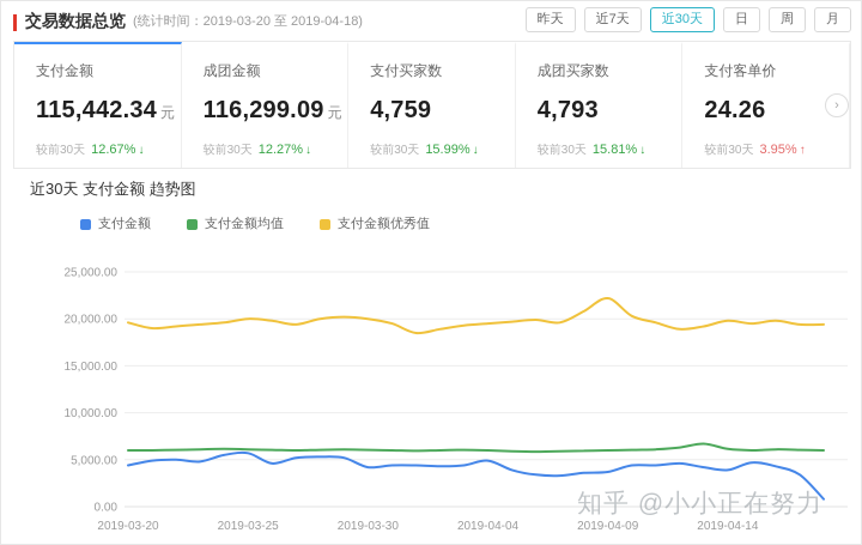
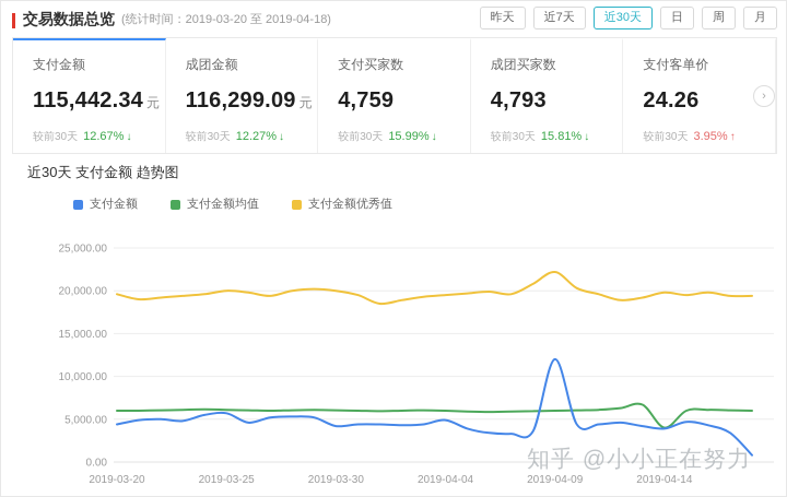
支付金额/2019-04-09: 4000 -> 12000
支付金额均值/2019-04-14: 6000 -> 4000
